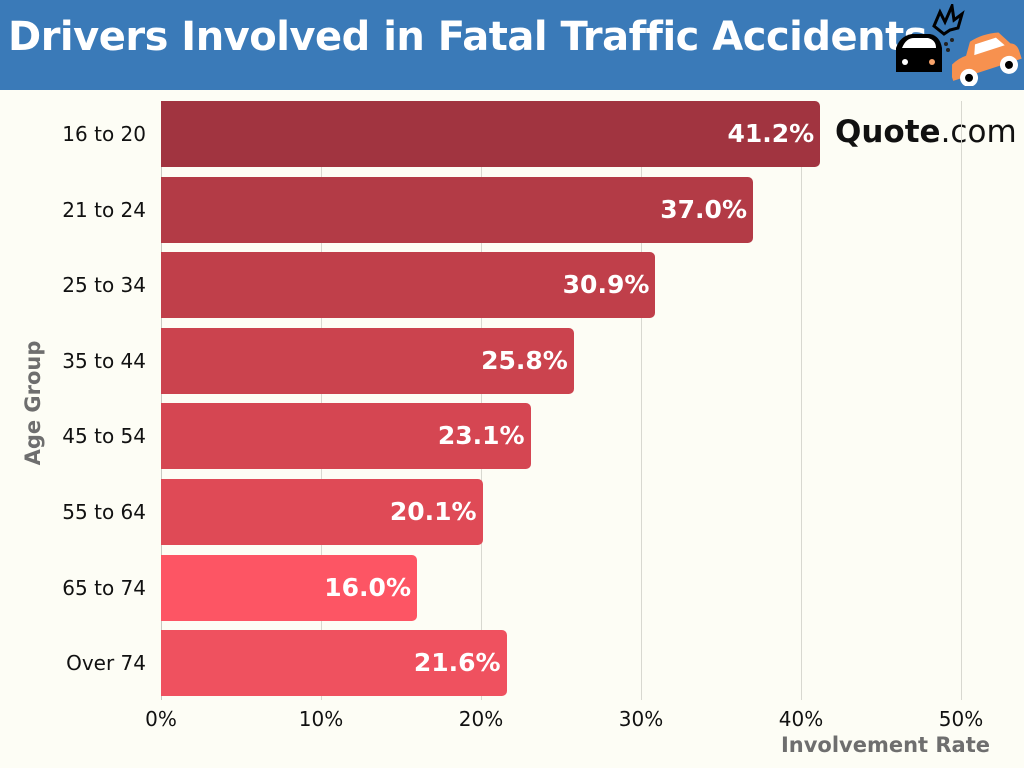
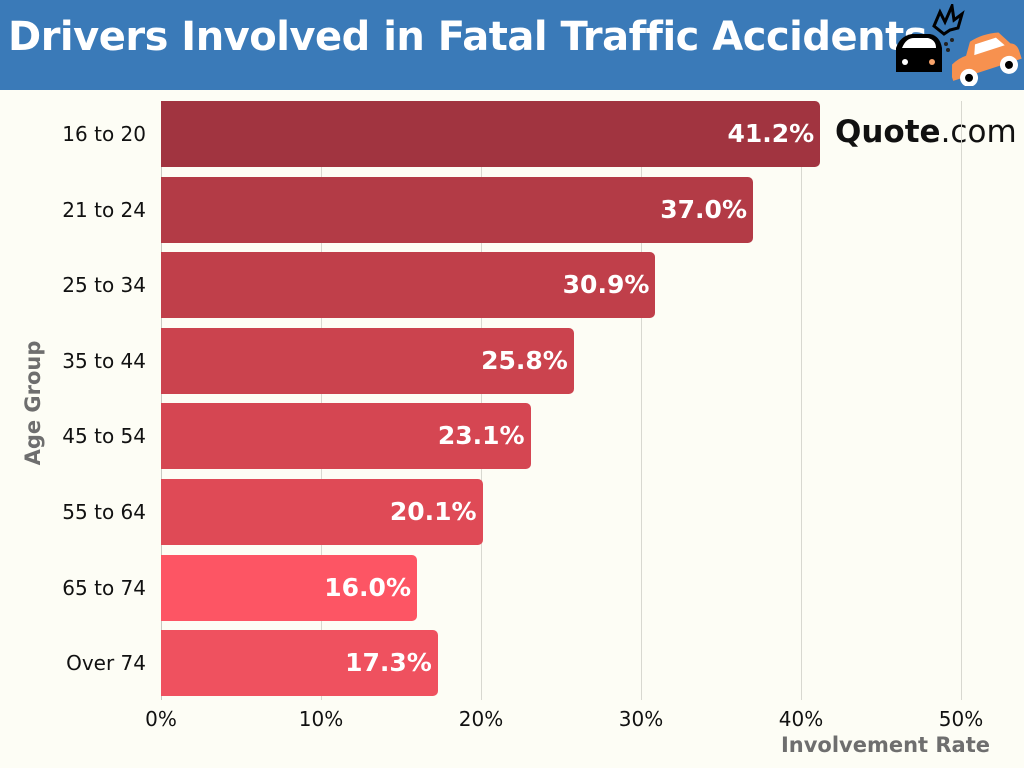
Over 74: 21.6% -> 17.3%
